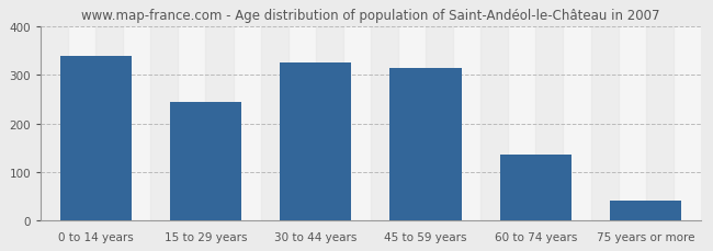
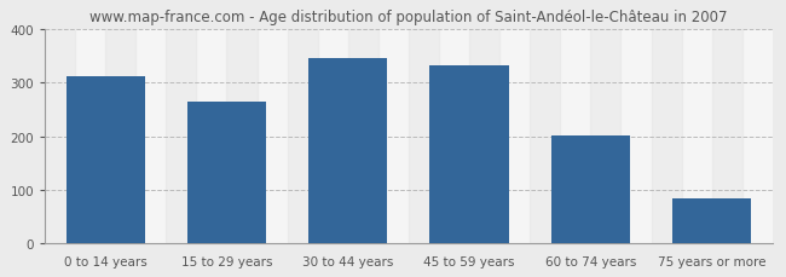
0 to 14 years: 340 -> 313
15 to 29 years: 245 -> 265
30 to 44 years: 325 -> 347
45 to 59 years: 315 -> 333
60 to 74 years: 135 -> 202
75 years or more: 40 -> 84
